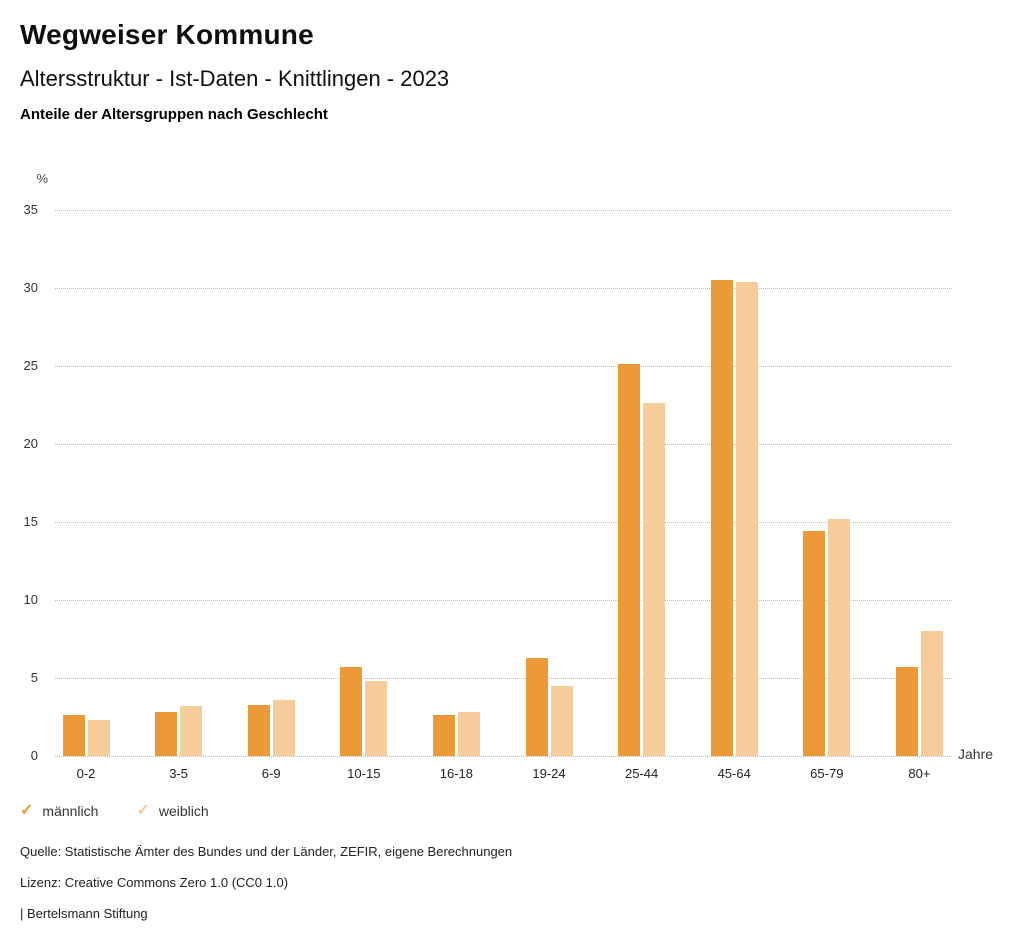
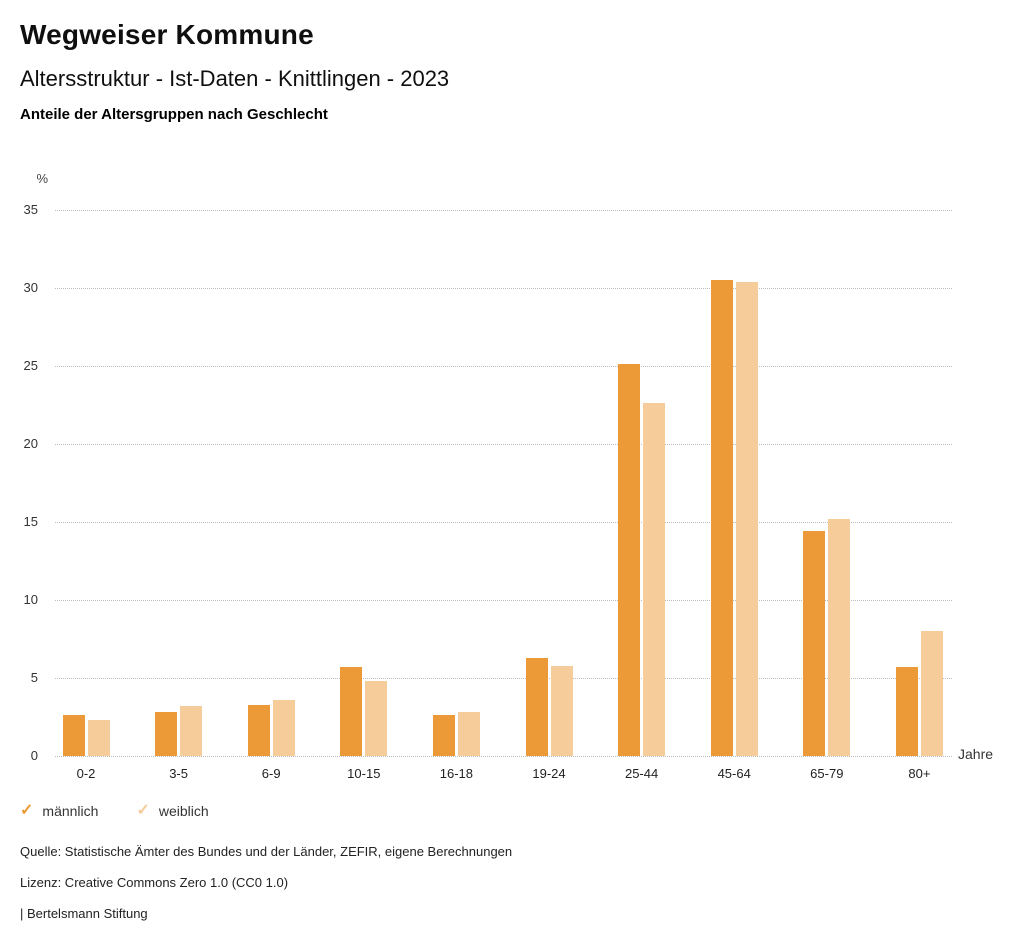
weiblich/19-24: 4.5 -> 5.8
